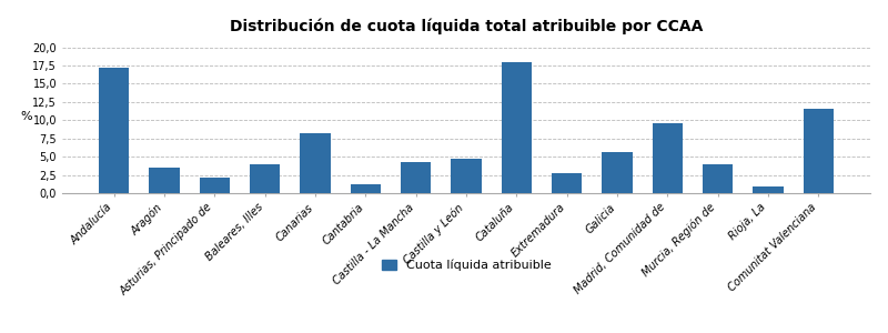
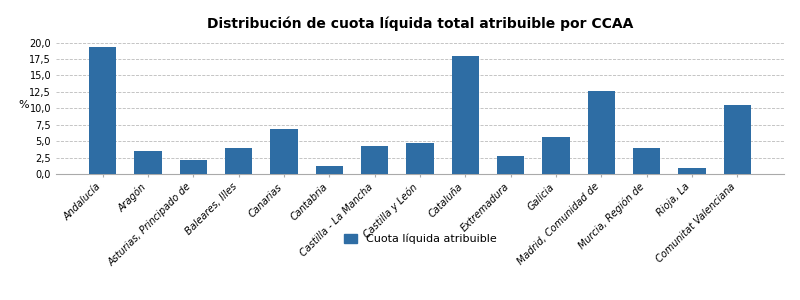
Andalucía: 17,2 -> 19,4
Canarias: 8,2 -> 6,9
Madrid, Comunidad de: 9,6 -> 12,7
Comunitat Valenciana: 11,6 -> 10,5
